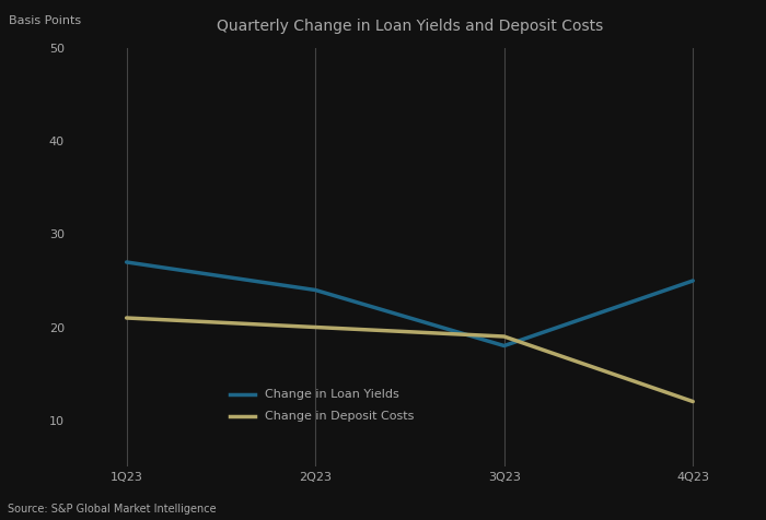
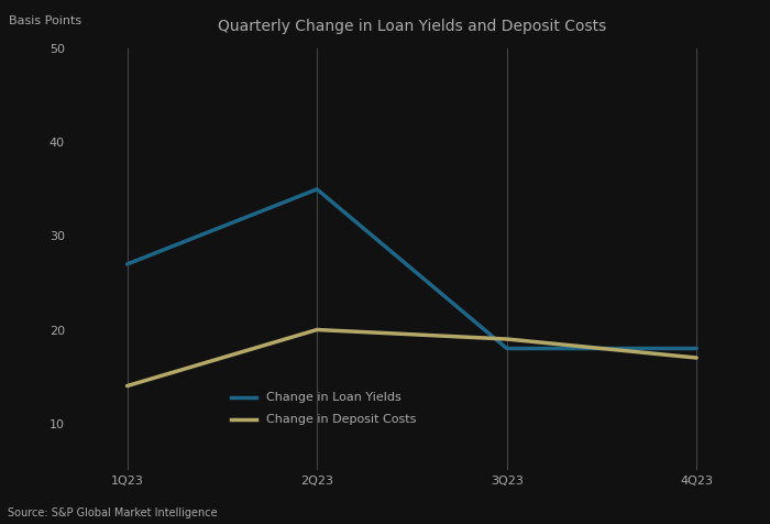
Change in Deposit Costs/1Q23: 21 -> 14
Change in Loan Yields/2Q23: 24 -> 35
Change in Loan Yields/4Q23: 25 -> 18
Change in Deposit Costs/4Q23: 12 -> 17
